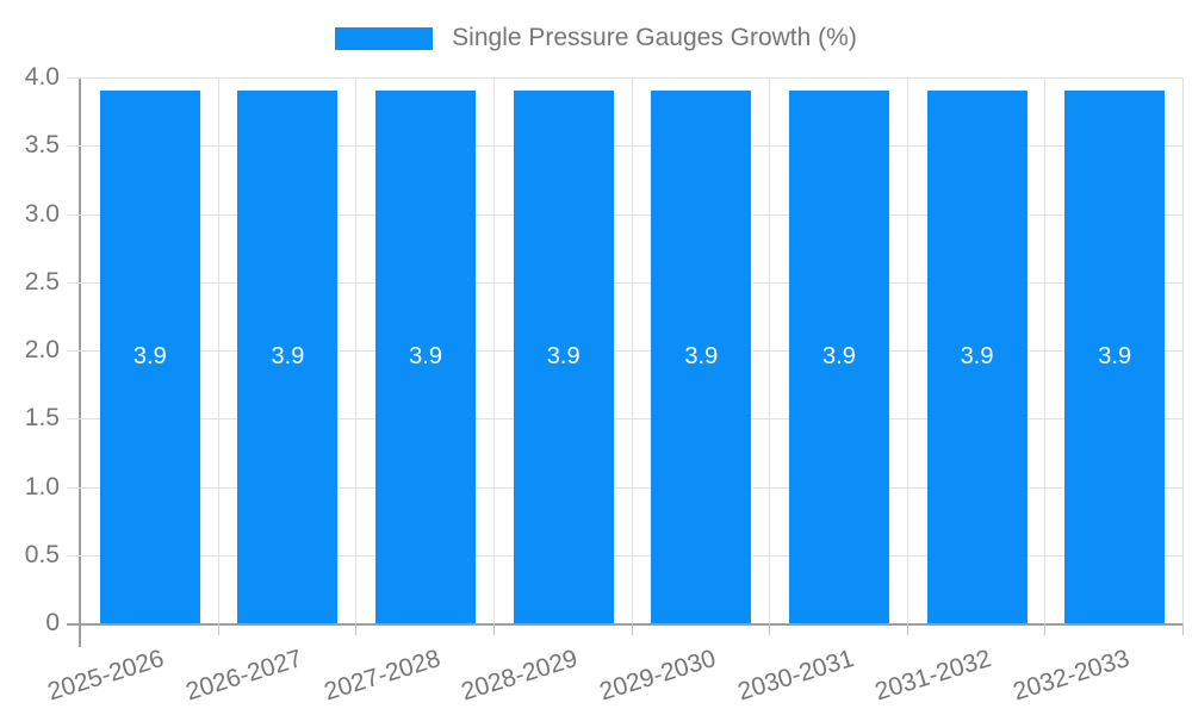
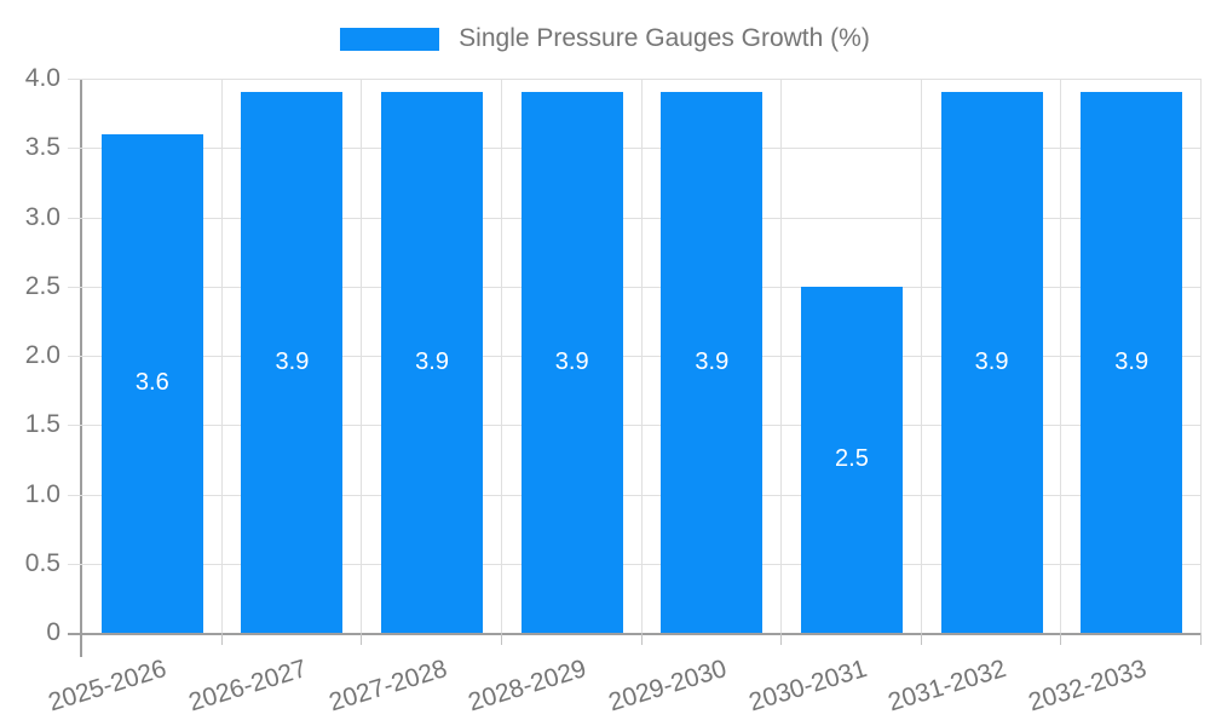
2025-2026: 3.9 -> 3.6
2030-2031: 3.9 -> 2.5
